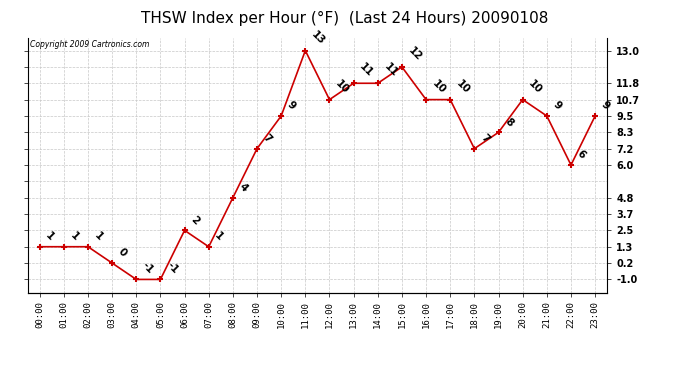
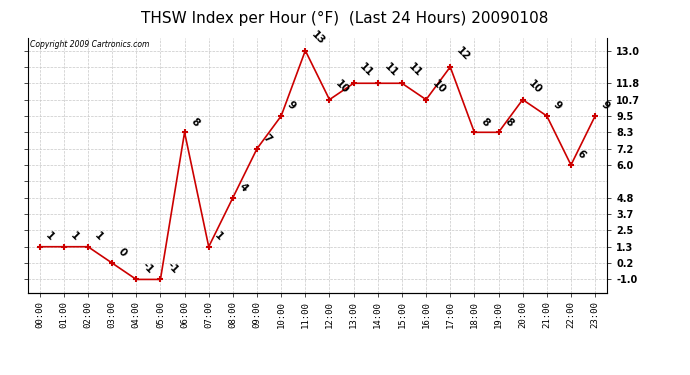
06:00: 2 -> 8
15:00: 12 -> 11
17:00: 10 -> 12
18:00: 7 -> 8
